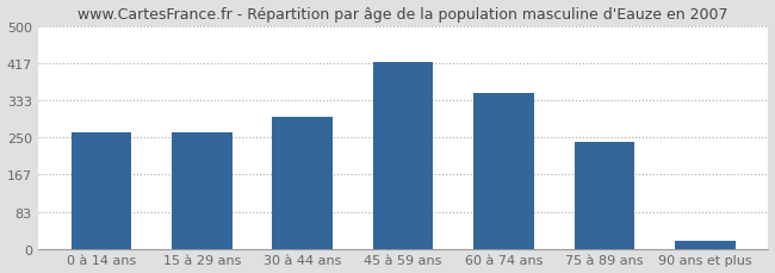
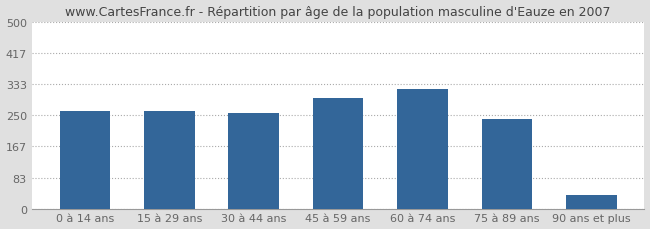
30 à 44 ans: 295 -> 255
45 à 59 ans: 418 -> 295
60 à 74 ans: 349 -> 320
90 ans et plus: 18 -> 35
